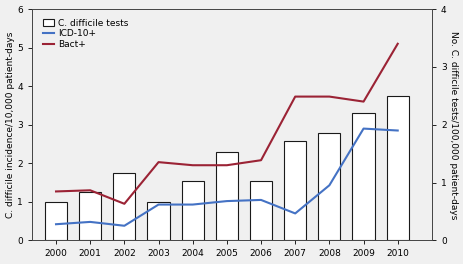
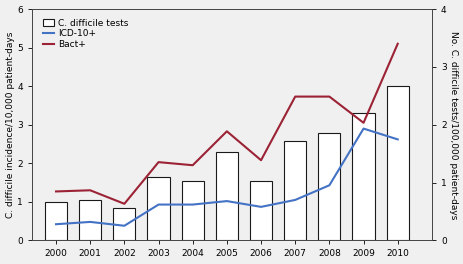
C. difficile tests/2001: 1.25 -> 1.05
C. difficile tests/2002: 1.75 -> 0.85
C. difficile tests/2003: 1.00 -> 1.65
Bact+/2005: 1.95 -> 2.83
ICD-10+/2006: 1.05 -> 0.87
ICD-10+/2007: 0.70 -> 1.05
Bact+/2009: 3.60 -> 3.05
C. difficile tests/2010: 3.75 -> 4.00
ICD-10+/2010: 2.85 -> 2.62
